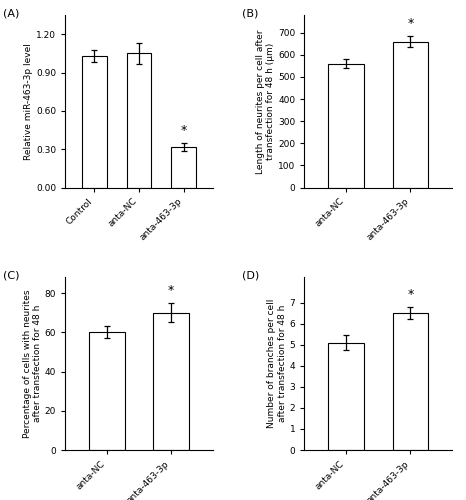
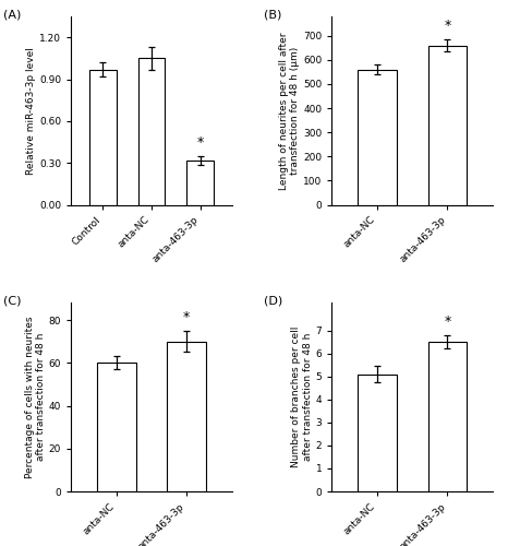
Control: 1.03 -> 0.97
